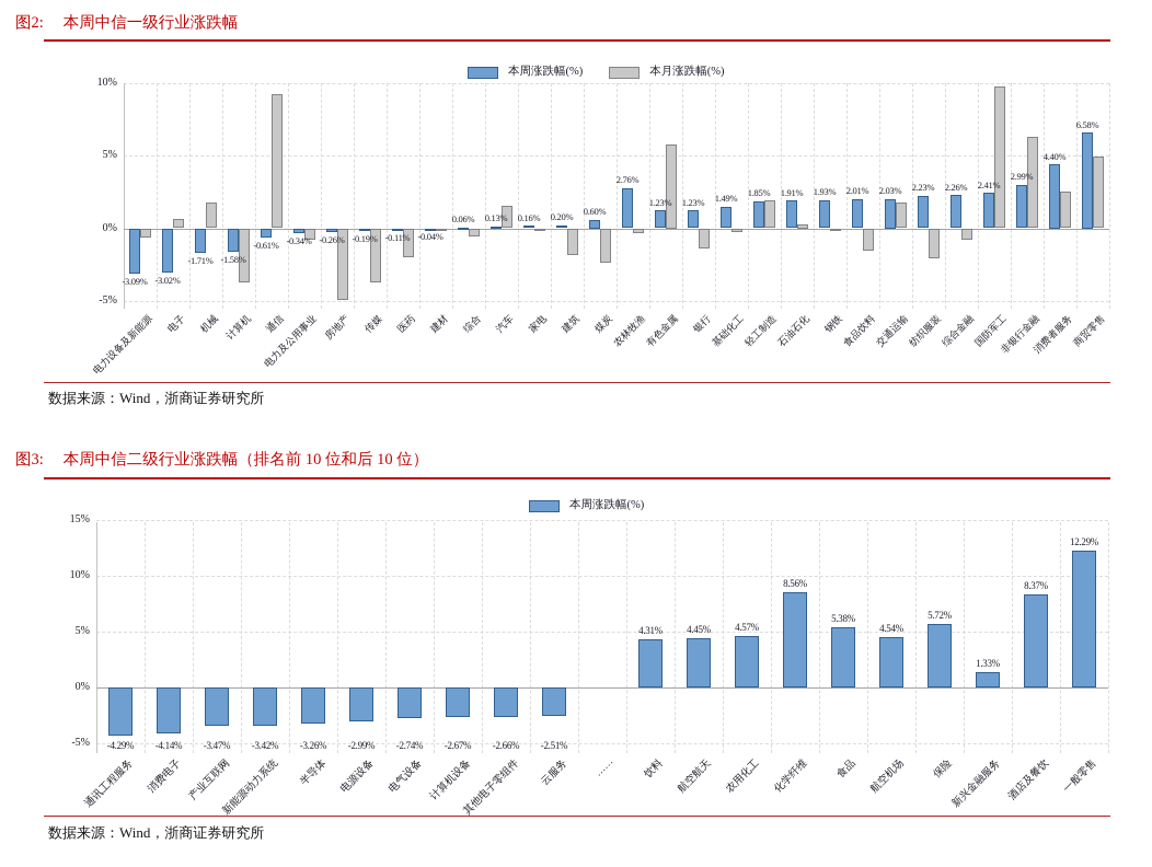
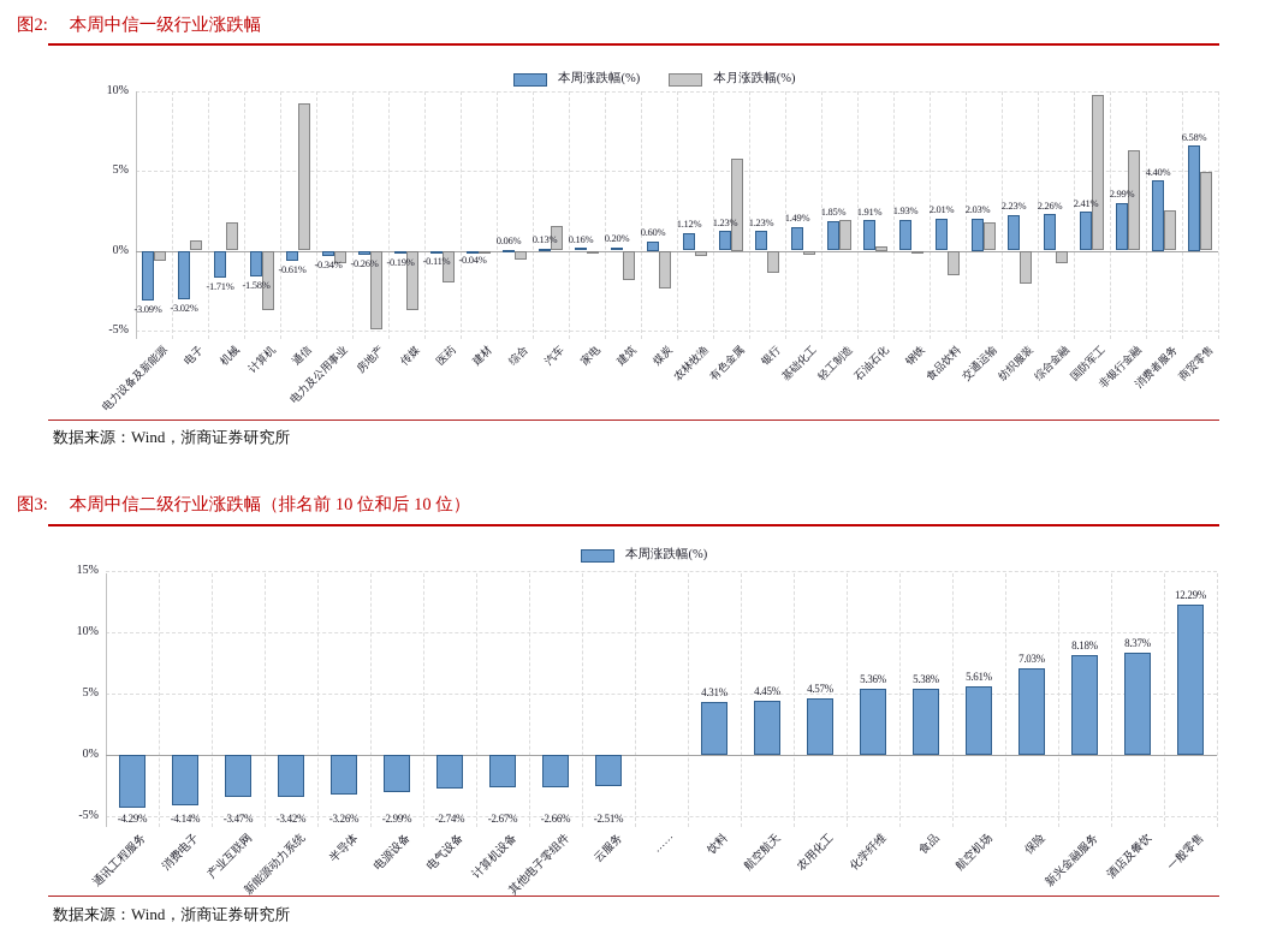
本周中信一级行业涨跌幅/本周涨跌幅(%)/农林牧渔: 2.76% -> 1.12%
本周中信二级行业涨跌幅（排名前 10 位和后 10 位）/化学纤维: 8.56% -> 5.36%
本周中信二级行业涨跌幅（排名前 10 位和后 10 位）/航空机场: 4.54% -> 5.61%
本周中信二级行业涨跌幅（排名前 10 位和后 10 位）/保险: 5.72% -> 7.03%
本周中信二级行业涨跌幅（排名前 10 位和后 10 位）/新兴金融服务: 1.33% -> 8.18%
